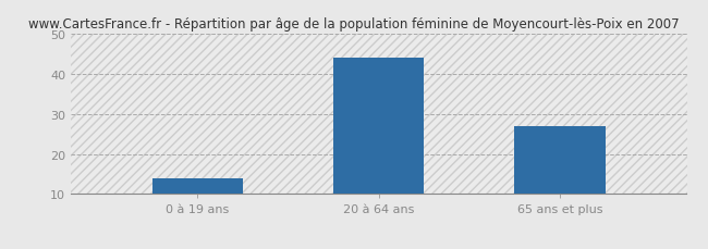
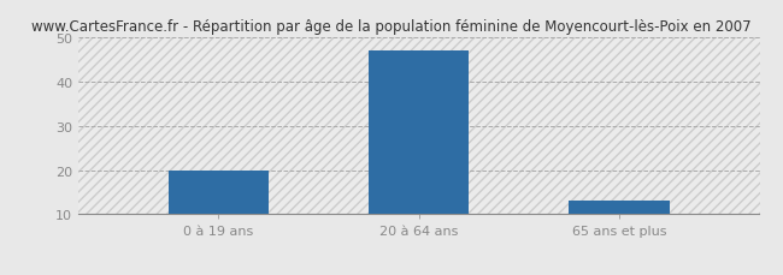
0 à 19 ans: 14 -> 20
20 à 64 ans: 44 -> 47
65 ans et plus: 27 -> 13
